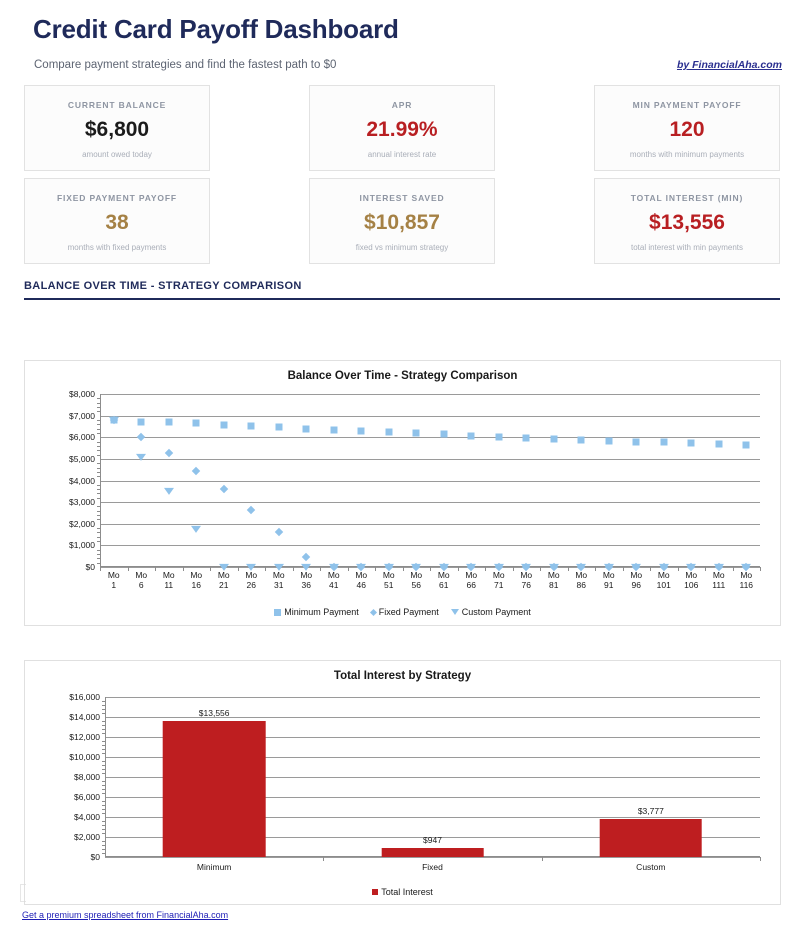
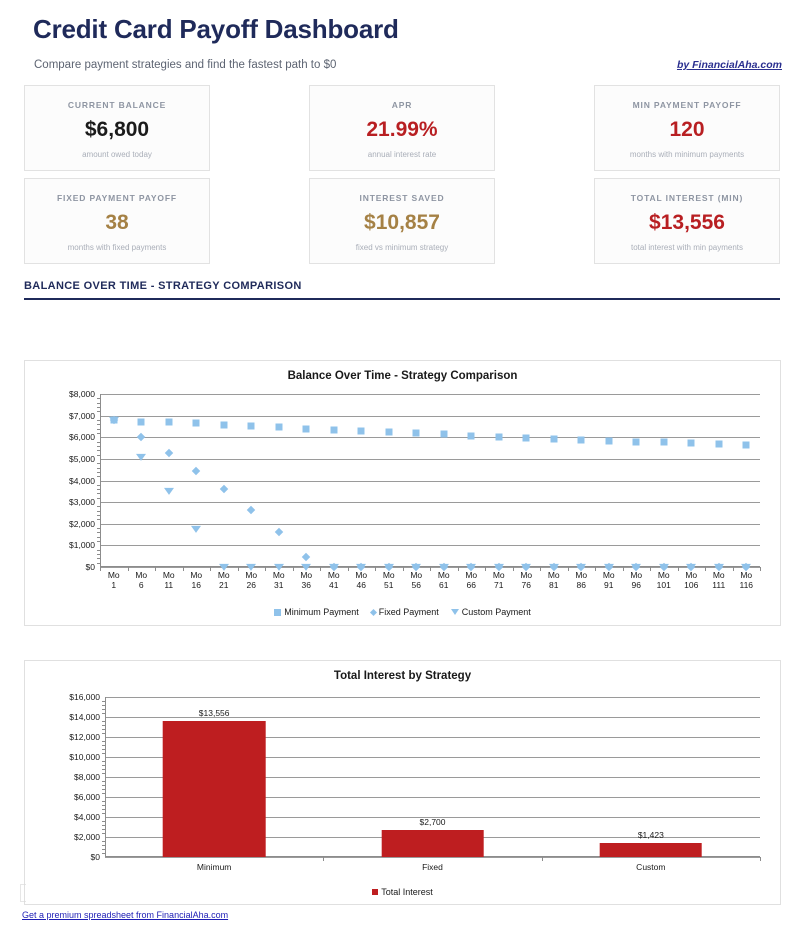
Total Interest by Strategy/Fixed: $947 -> $2,700
Total Interest by Strategy/Custom: $3,777 -> $1,423
